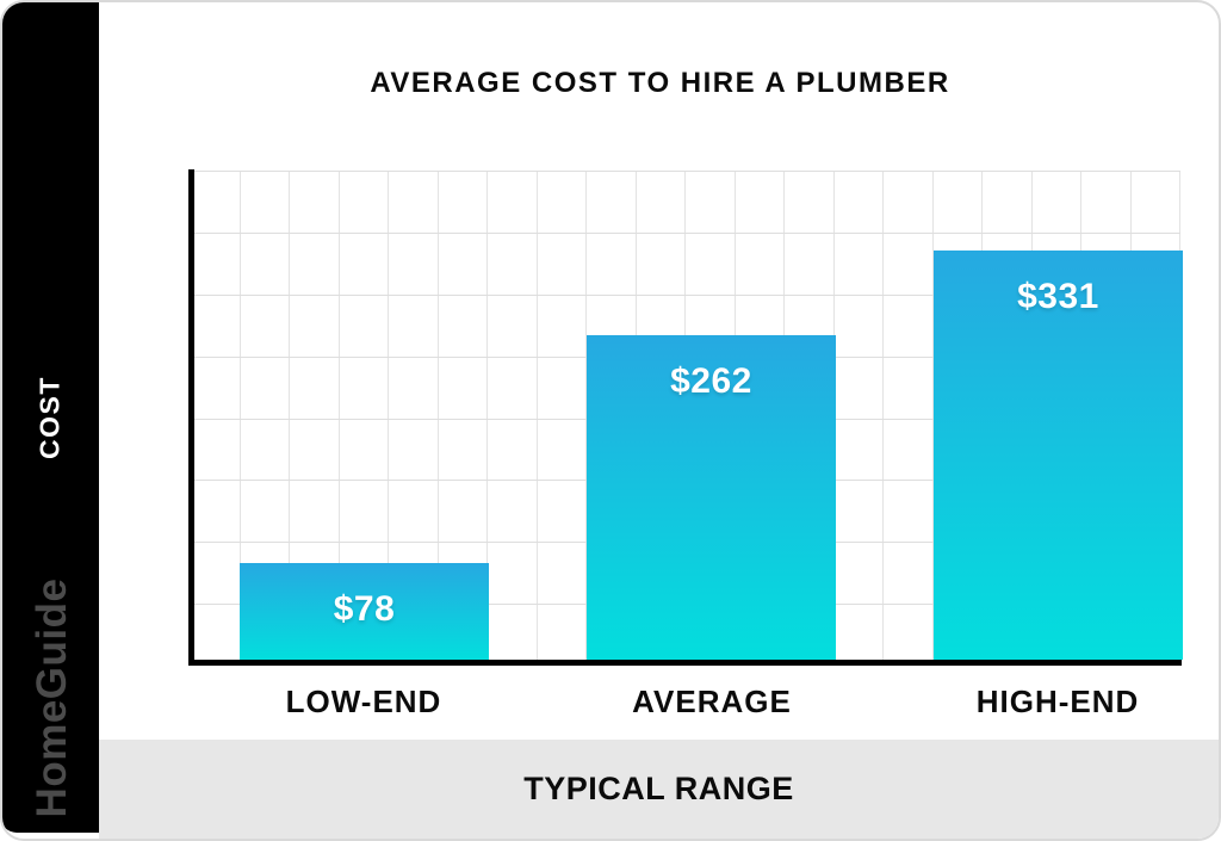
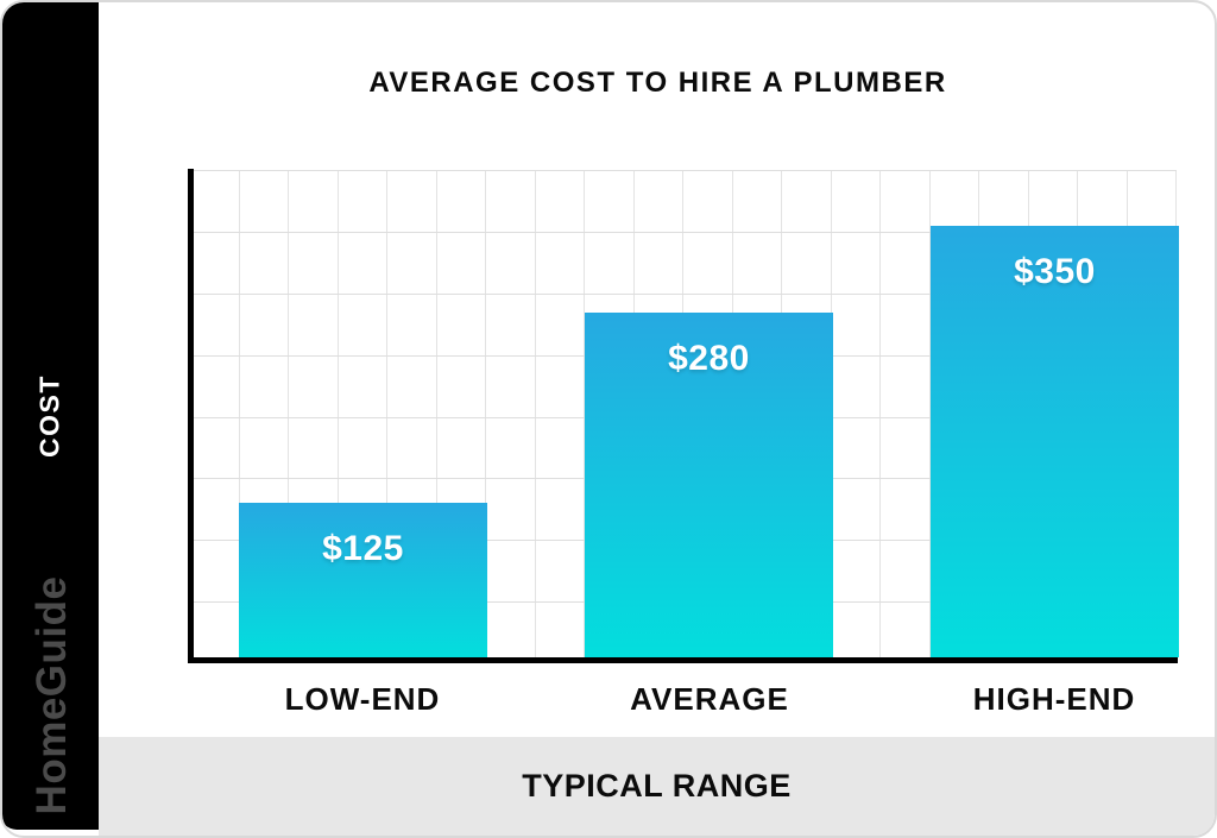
LOW-END: $78 -> $125
AVERAGE: $262 -> $280
HIGH-END: $331 -> $350
